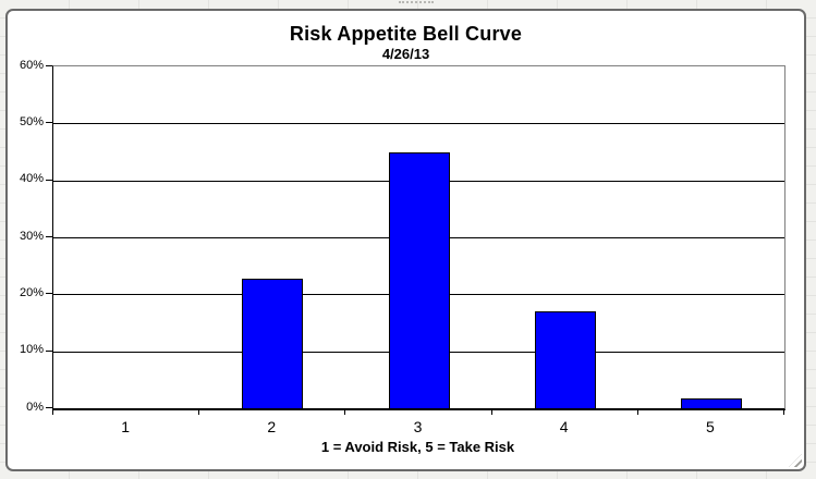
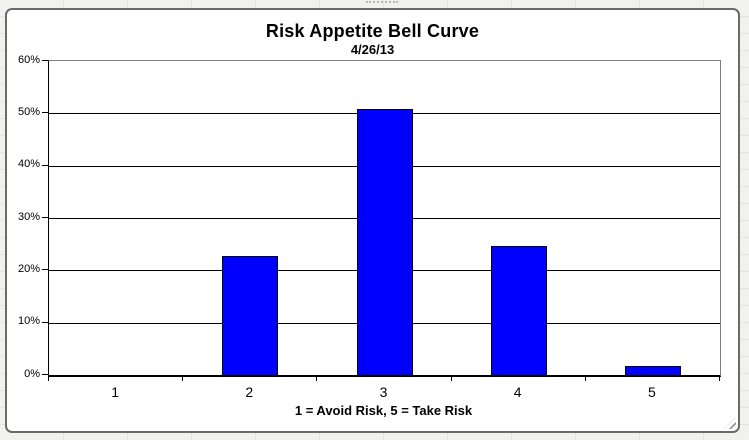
3: 45% -> 51%
4: 17% -> 25%
